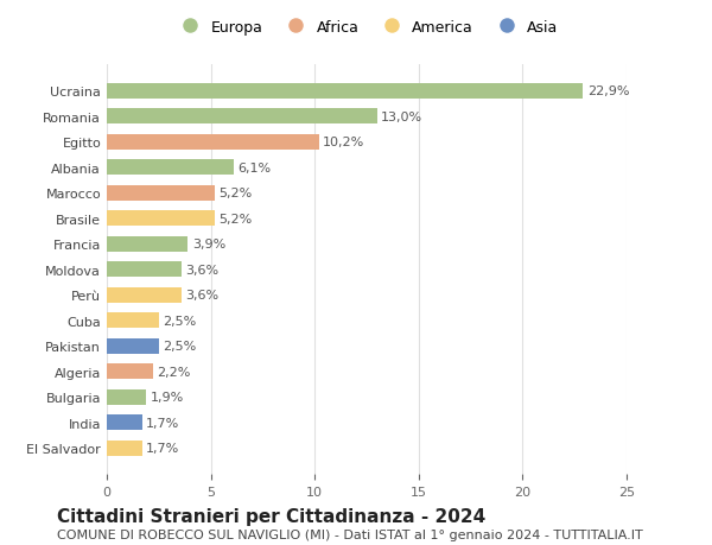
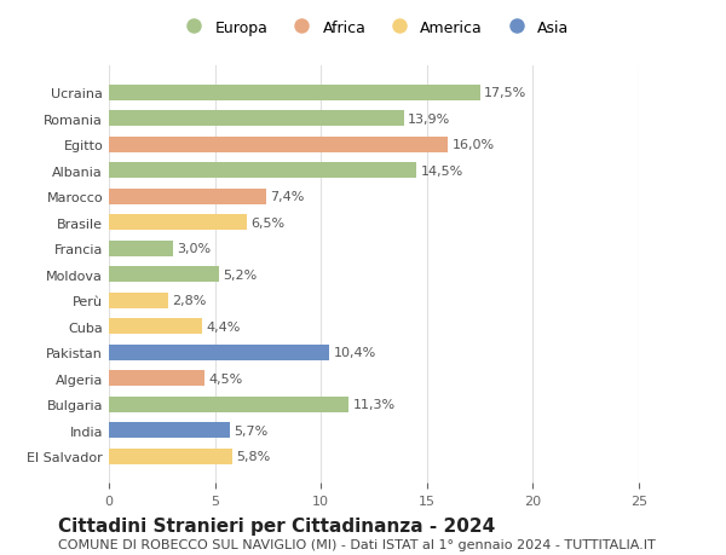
Ucraina: 22,9% -> 17,5%
Romania: 13,0% -> 13,9%
Egitto: 10,2% -> 16,0%
Albania: 6,1% -> 14,5%
Marocco: 5,2% -> 7,4%
Brasile: 5,2% -> 6,5%
Francia: 3,9% -> 3,0%
Moldova: 3,6% -> 5,2%
Perù: 3,6% -> 2,8%
Cuba: 2,5% -> 4,4%
Pakistan: 2,5% -> 10,4%
Algeria: 2,2% -> 4,5%
Bulgaria: 1,9% -> 11,3%
India: 1,7% -> 5,7%
El Salvador: 1,7% -> 5,8%
